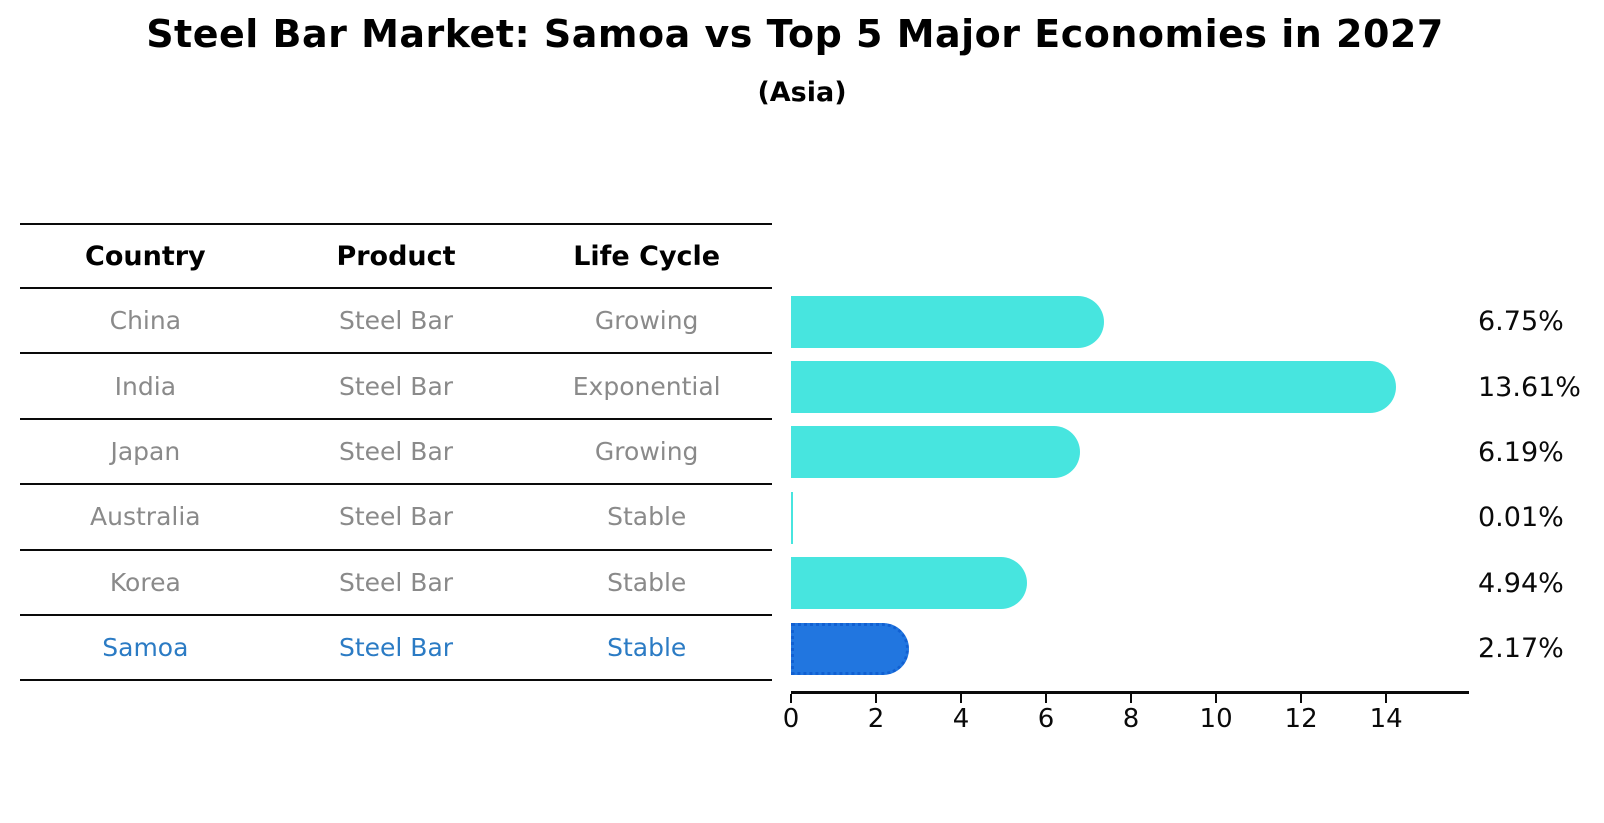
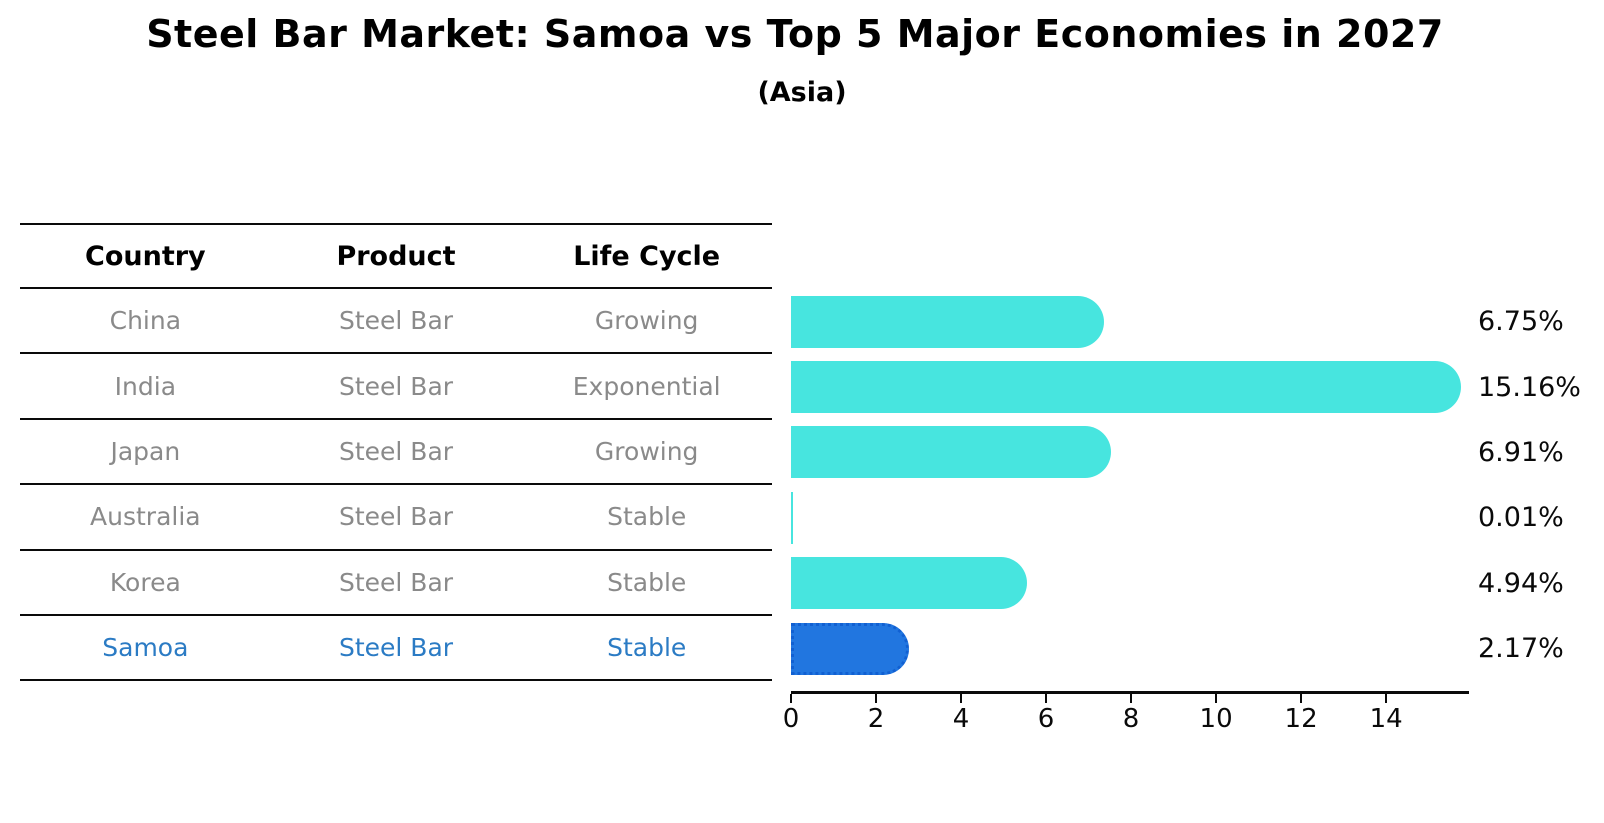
India: 13.61% -> 15.16%
Japan: 6.19% -> 6.91%
